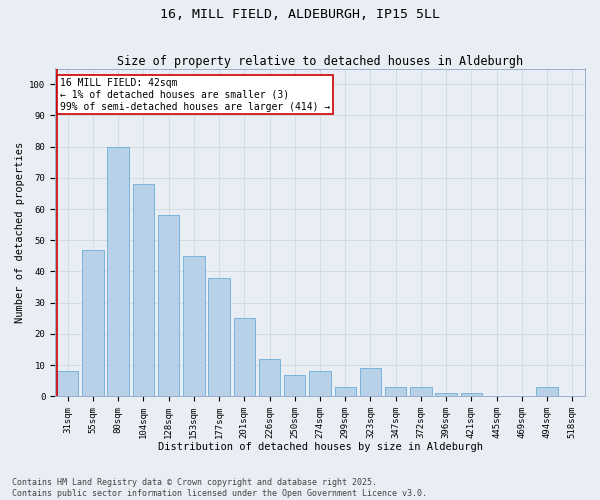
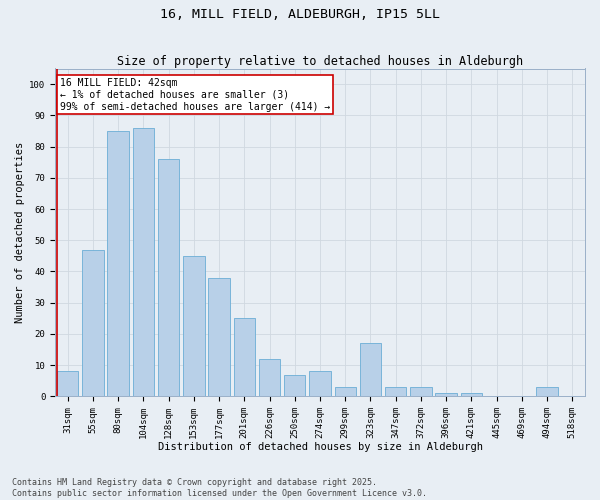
80sqm: 80 -> 85
104sqm: 68 -> 86
128sqm: 58 -> 76
323sqm: 9 -> 17
